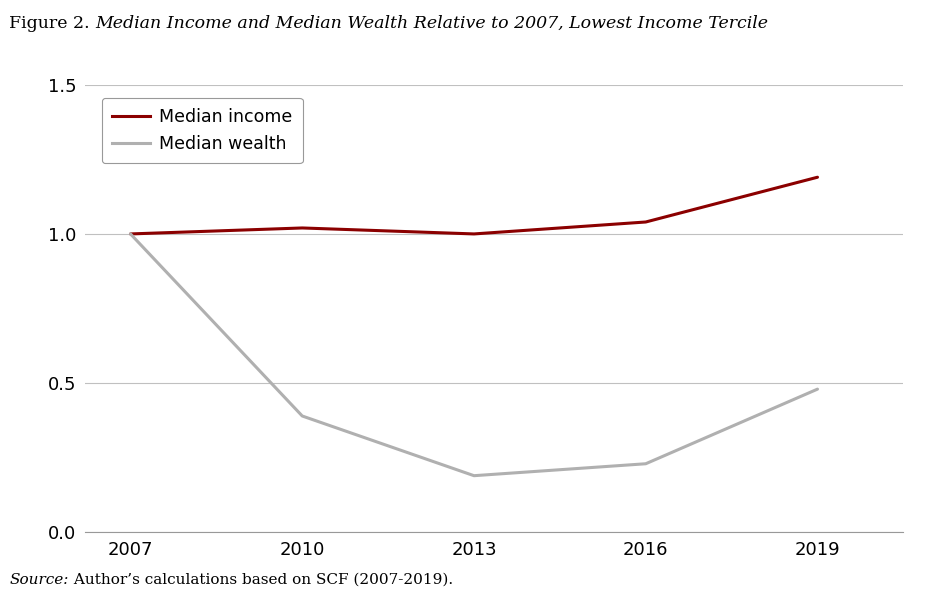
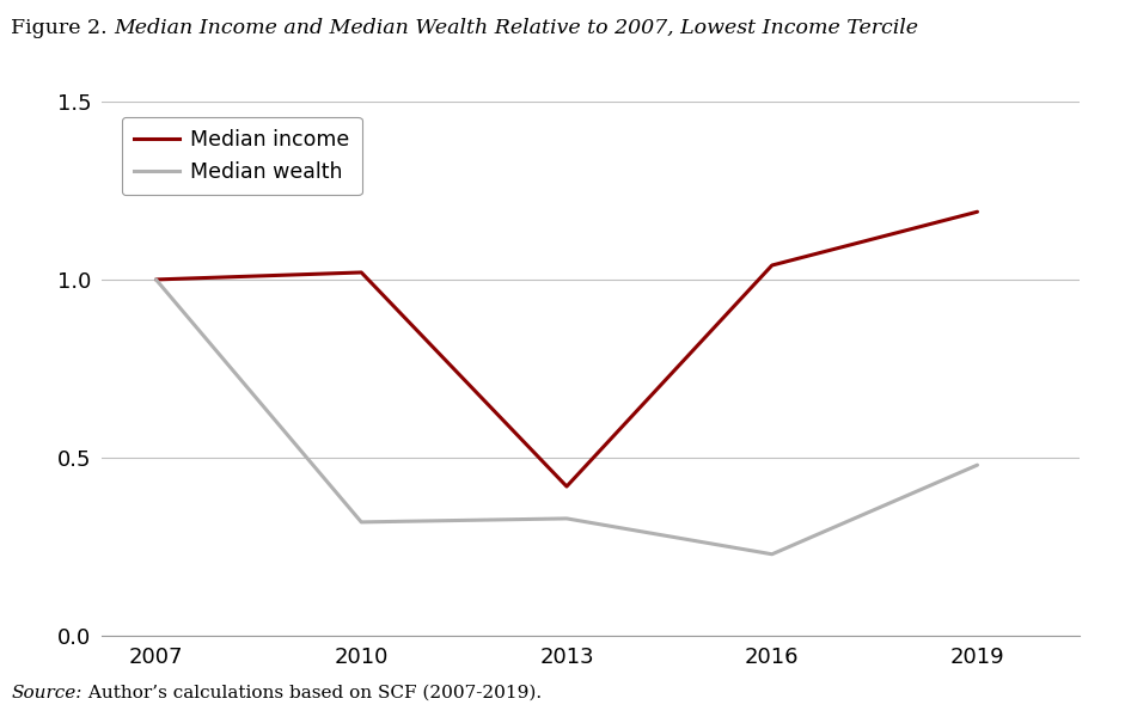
Median wealth/2010: 0.39 -> 0.32
Median income/2013: 1.00 -> 0.42
Median wealth/2013: 0.19 -> 0.33
